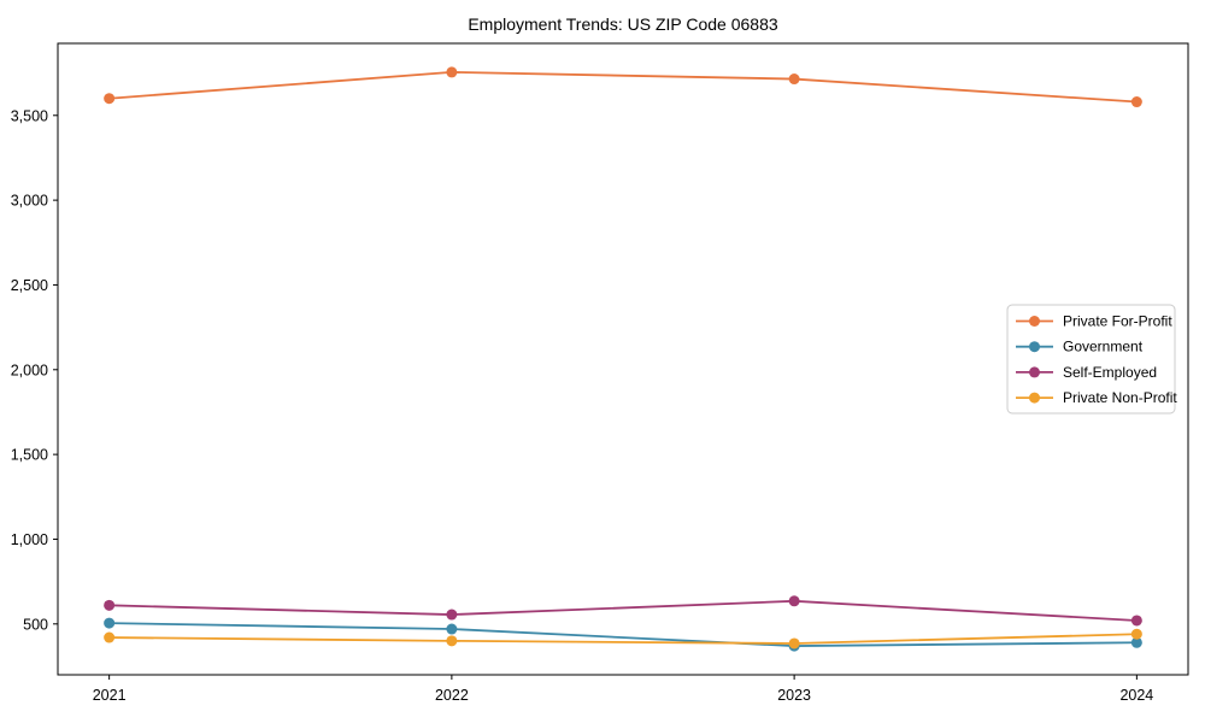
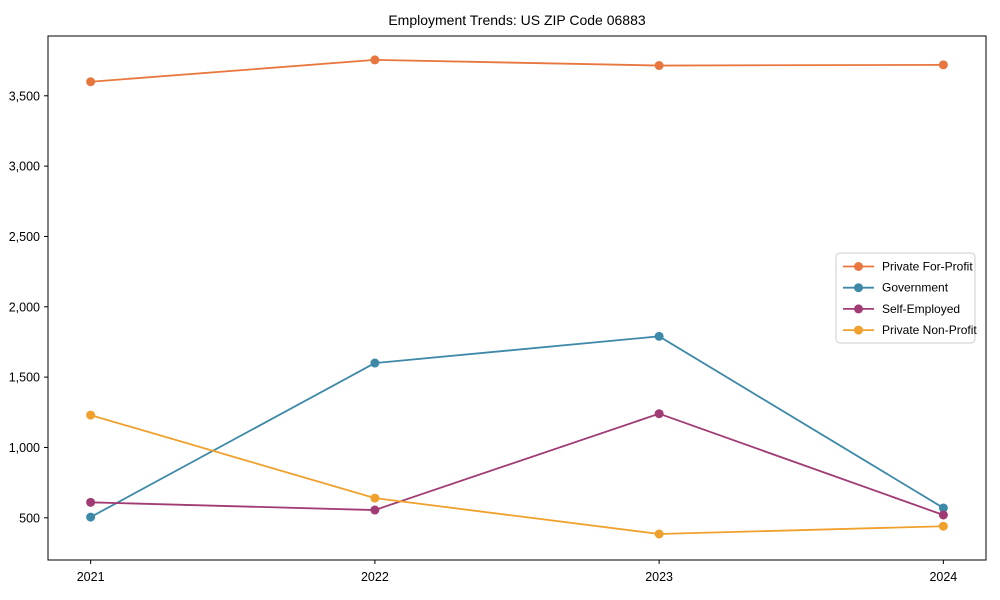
Private Non-Profit/2021: 420 -> 1230
Government/2022: 470 -> 1600
Private Non-Profit/2022: 400 -> 640
Government/2023: 370 -> 1790
Self-Employed/2023: 640 -> 1240
Private For-Profit/2024: 3580 -> 3720
Government/2024: 390 -> 570
